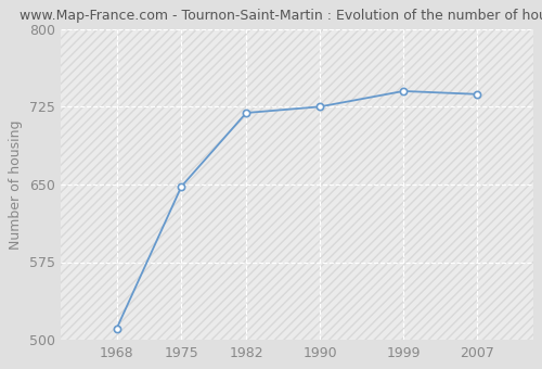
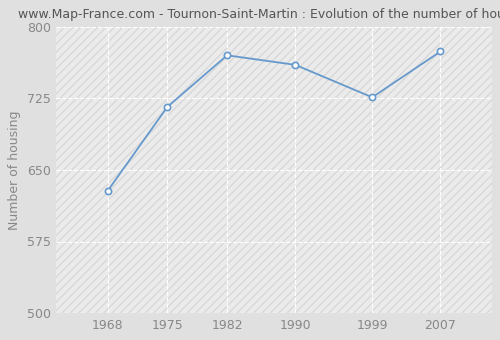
1968: 511 -> 628
1975: 648 -> 716
1982: 719 -> 770
1990: 725 -> 760
1999: 740 -> 726
2007: 737 -> 774
